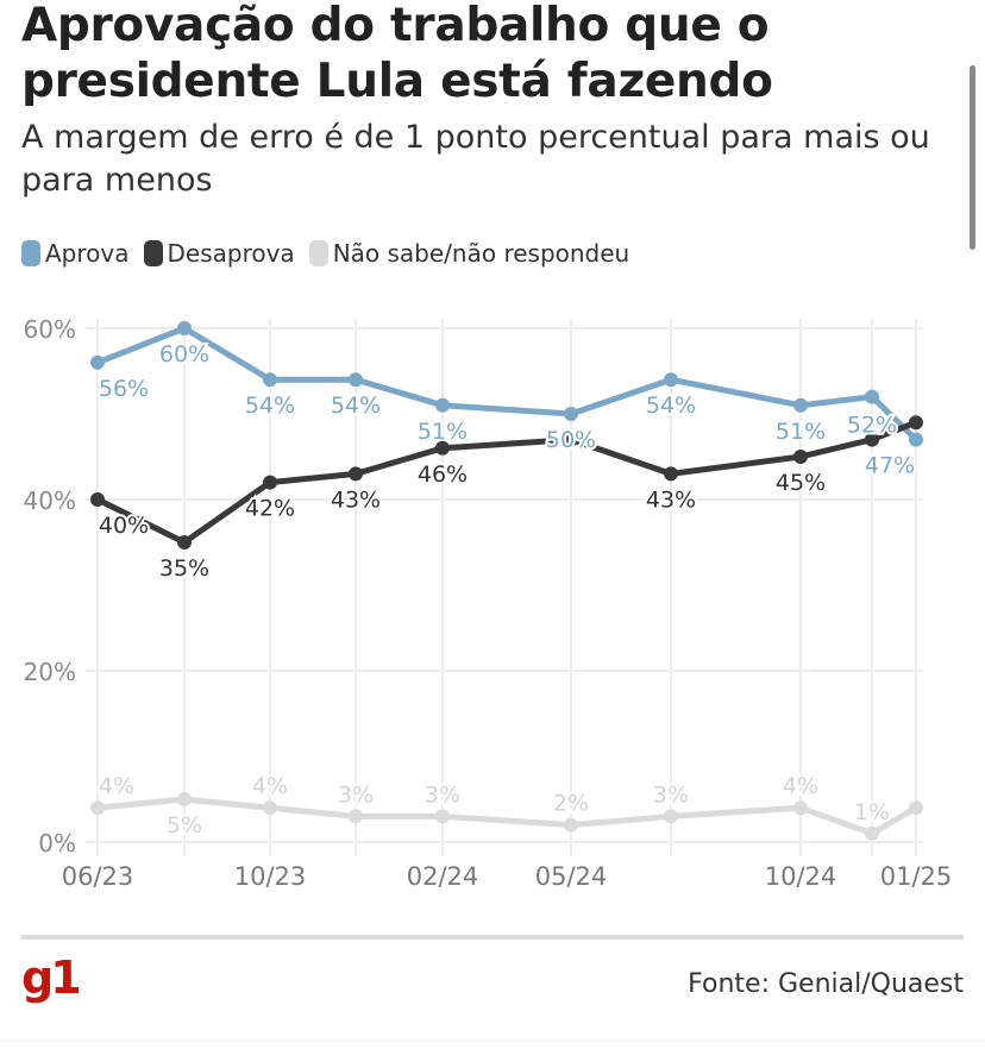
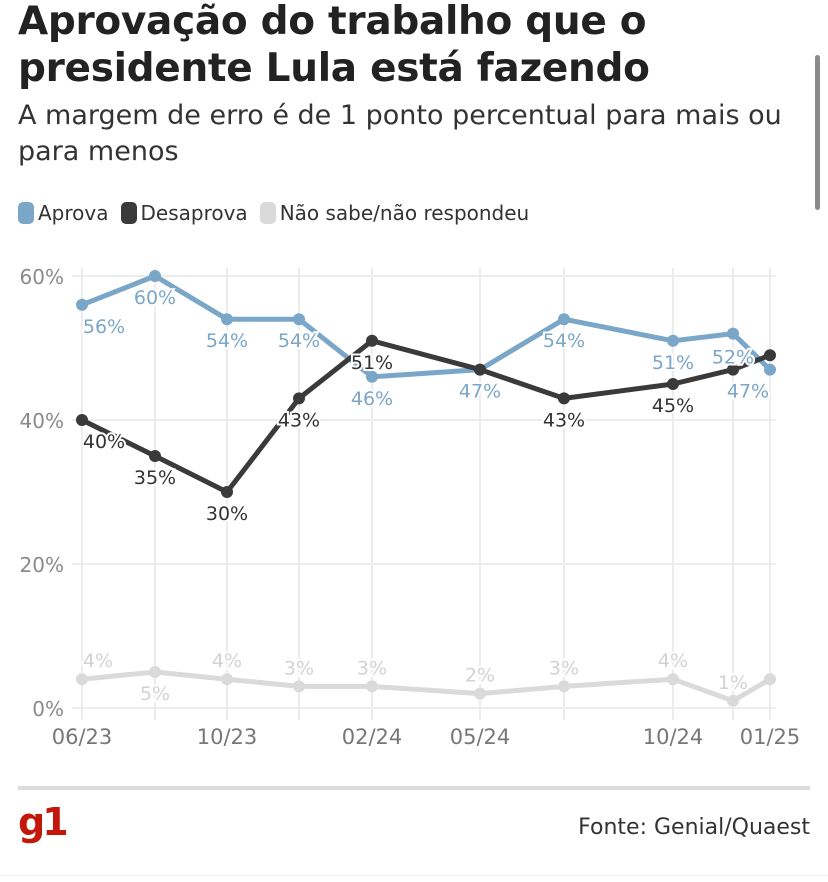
Desaprova/10/23: 42% -> 30%
Aprova/02/24: 51% -> 46%
Desaprova/02/24: 46% -> 51%
Aprova/05/24: 50% -> 47%
